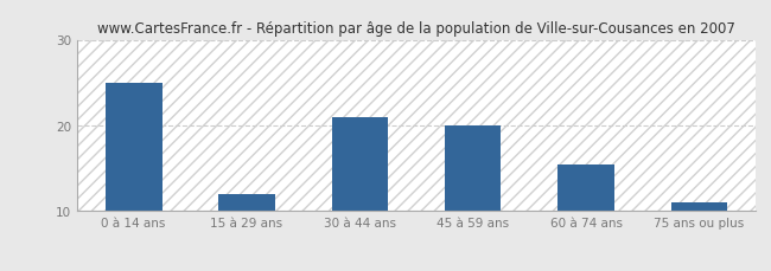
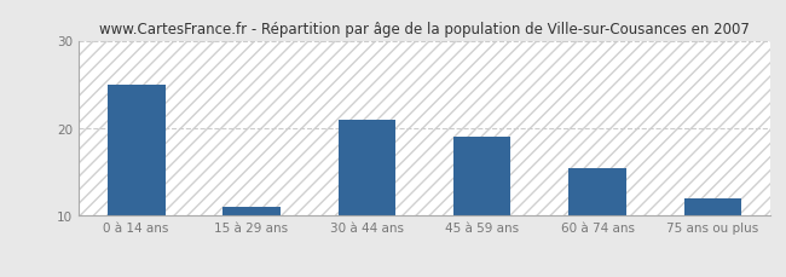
15 à 29 ans: 12.0 -> 11.0
45 à 59 ans: 20.0 -> 19.0
75 ans ou plus: 11.0 -> 12.0
